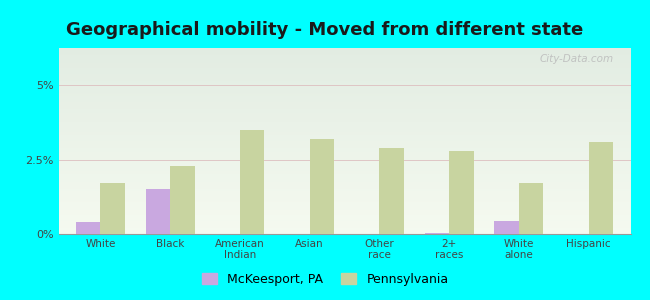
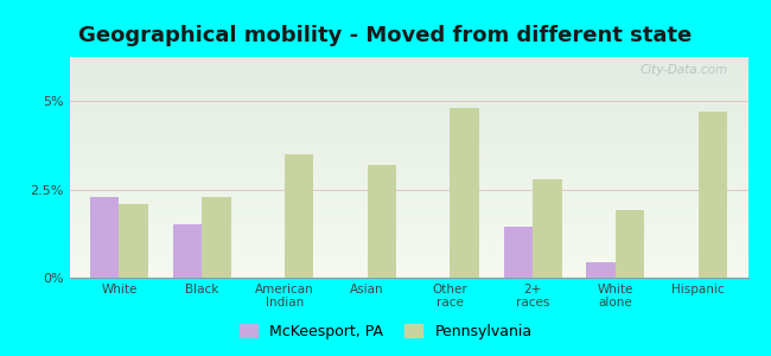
McKeesport, PA/White: 0.40% -> 2.30%
Pennsylvania/White: 1.7% -> 2.1%
Pennsylvania/Other race: 2.9% -> 4.8%
McKeesport, PA/2+ races: 0.05% -> 1.45%
Pennsylvania/White alone: 1.7% -> 1.9%
Pennsylvania/Hispanic: 3.1% -> 4.7%
